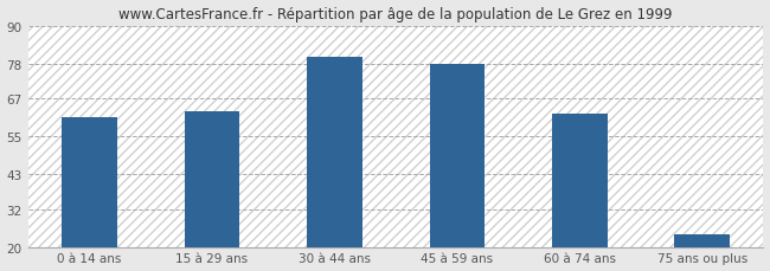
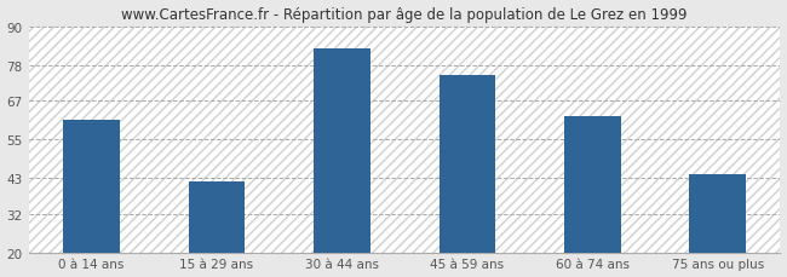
15 à 29 ans: 63 -> 42
30 à 44 ans: 80 -> 83
45 à 59 ans: 78 -> 75
75 ans ou plus: 24 -> 44
